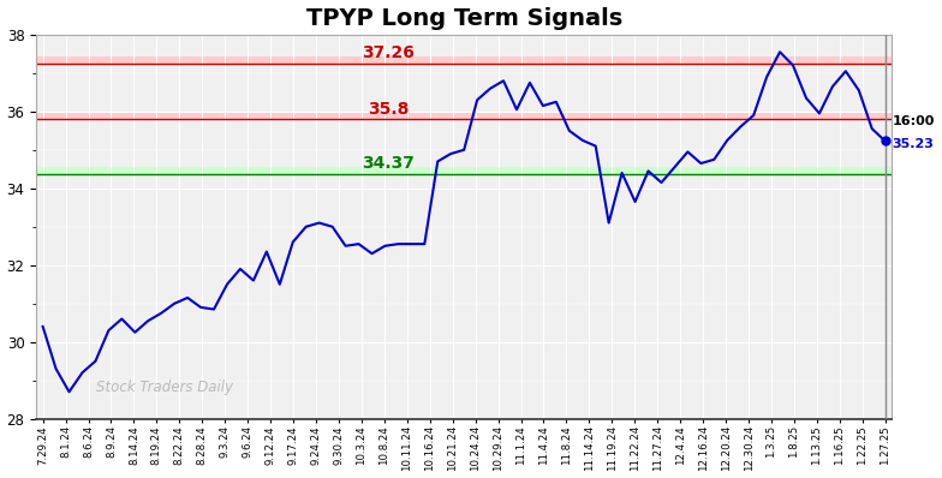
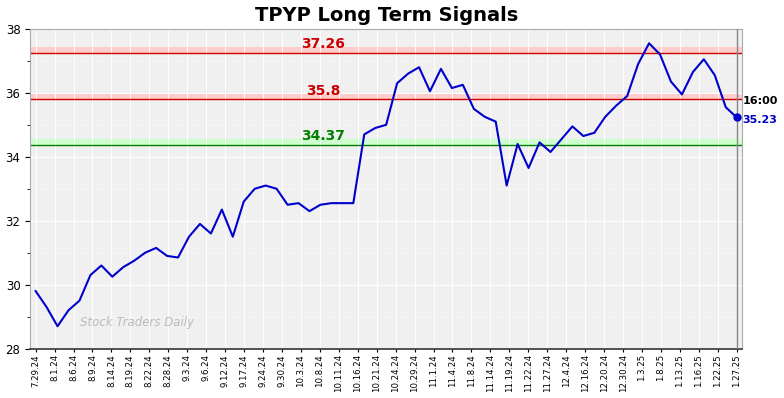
7.29.24: 30.40 -> 29.80
